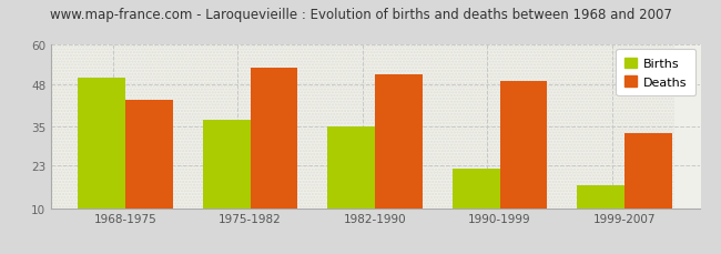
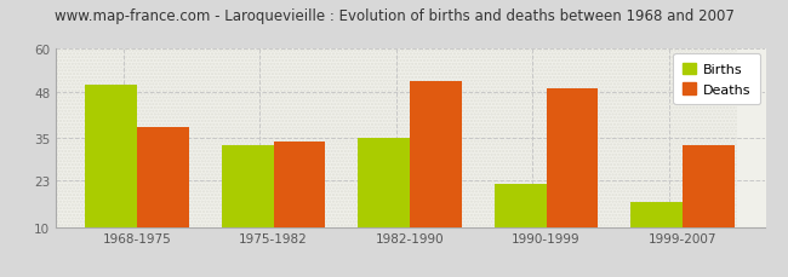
Deaths/1968-1975: 43 -> 38
Births/1975-1982: 37 -> 33
Deaths/1975-1982: 53 -> 34
